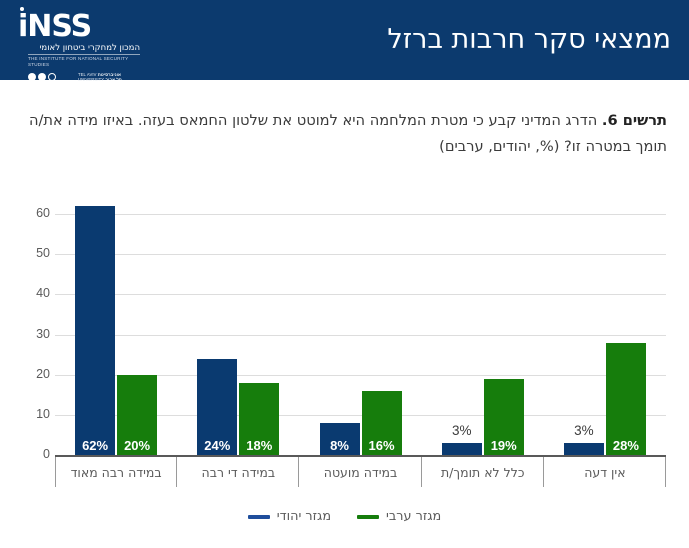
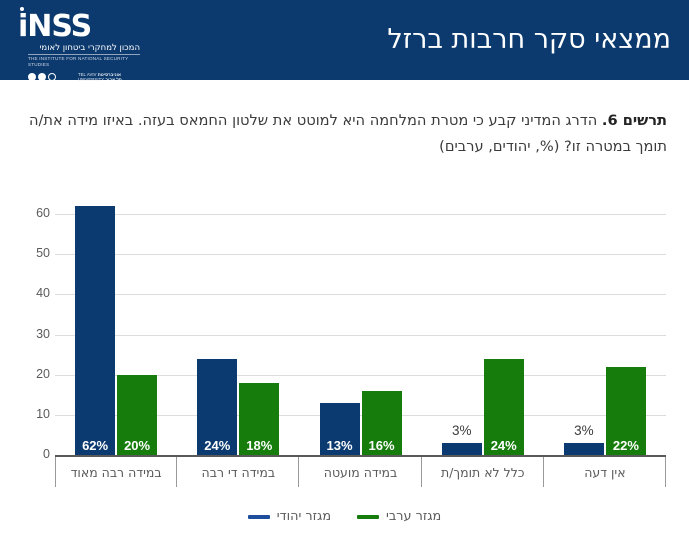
מגזר יהודי/במידה מועטה: 8% -> 13%
מגזר ערבי/כלל לא תומך/ת: 19% -> 24%
מגזר ערבי/אין דעה: 28% -> 22%
